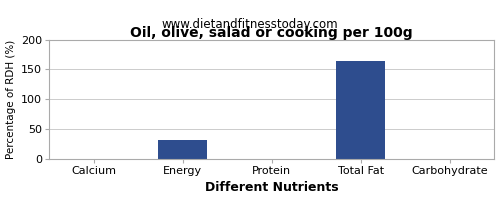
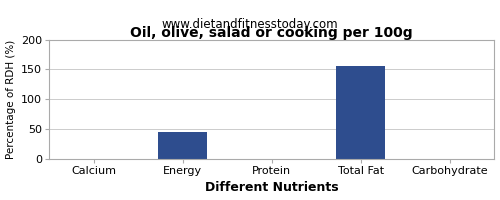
Energy: 32 -> 45
Total Fat: 164 -> 155
